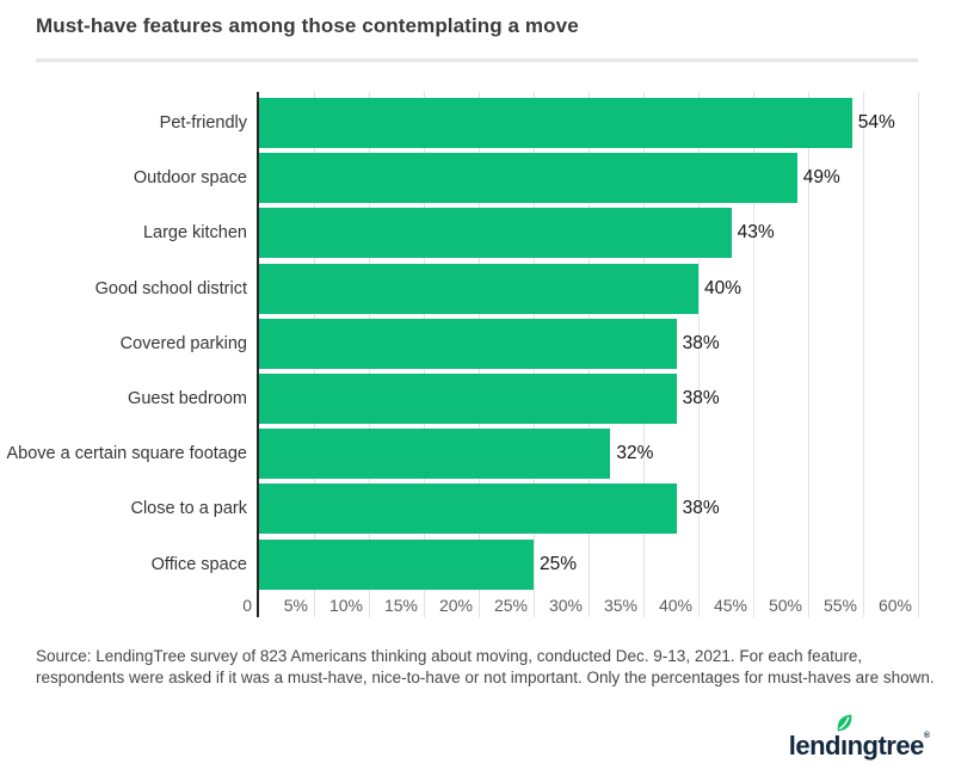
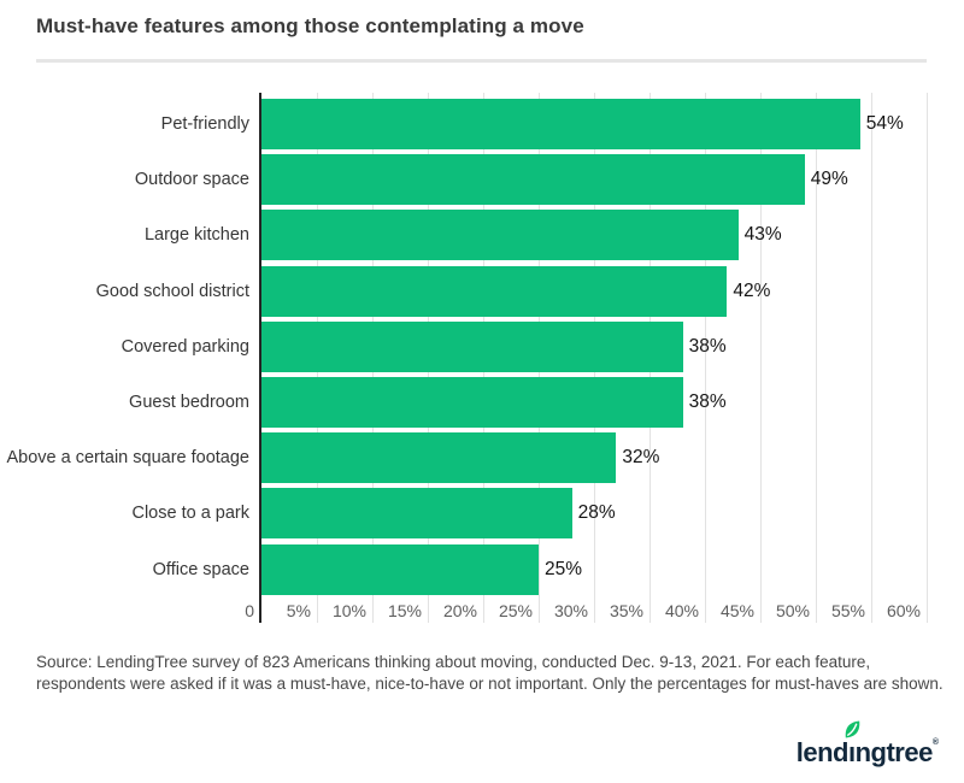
Good school district: 40% -> 42%
Close to a park: 38% -> 28%
